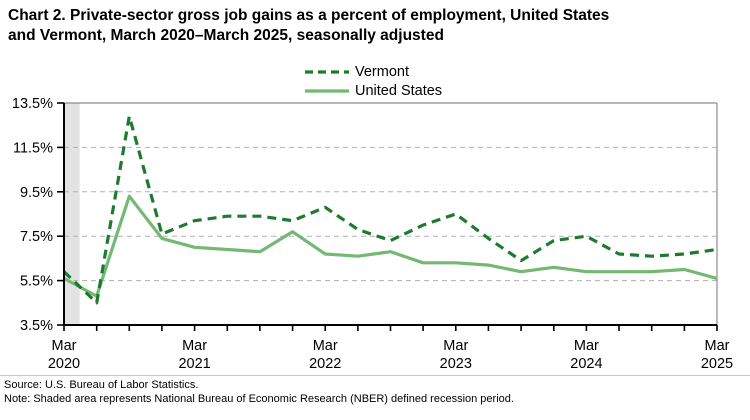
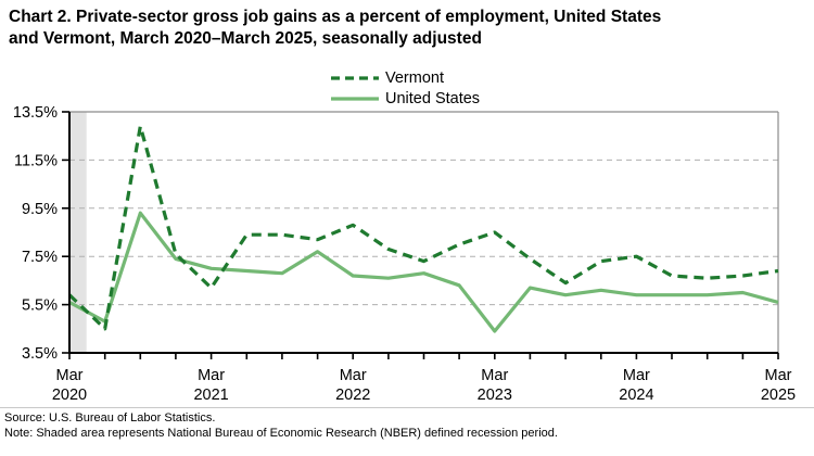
Vermont/Mar 2021: 8.2% -> 6.2%
United States/Mar 2023: 6.3% -> 4.4%
